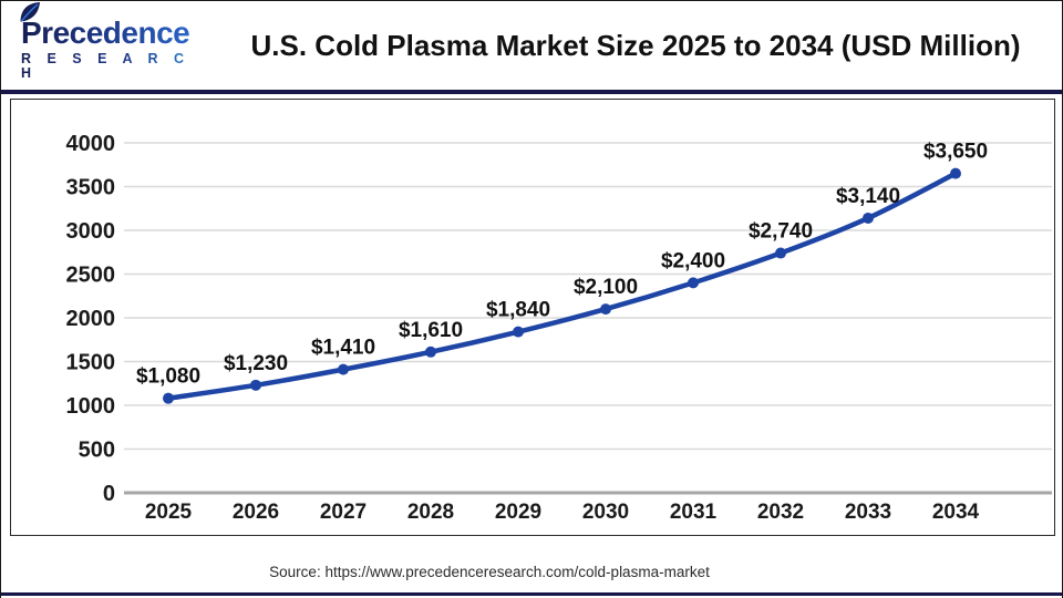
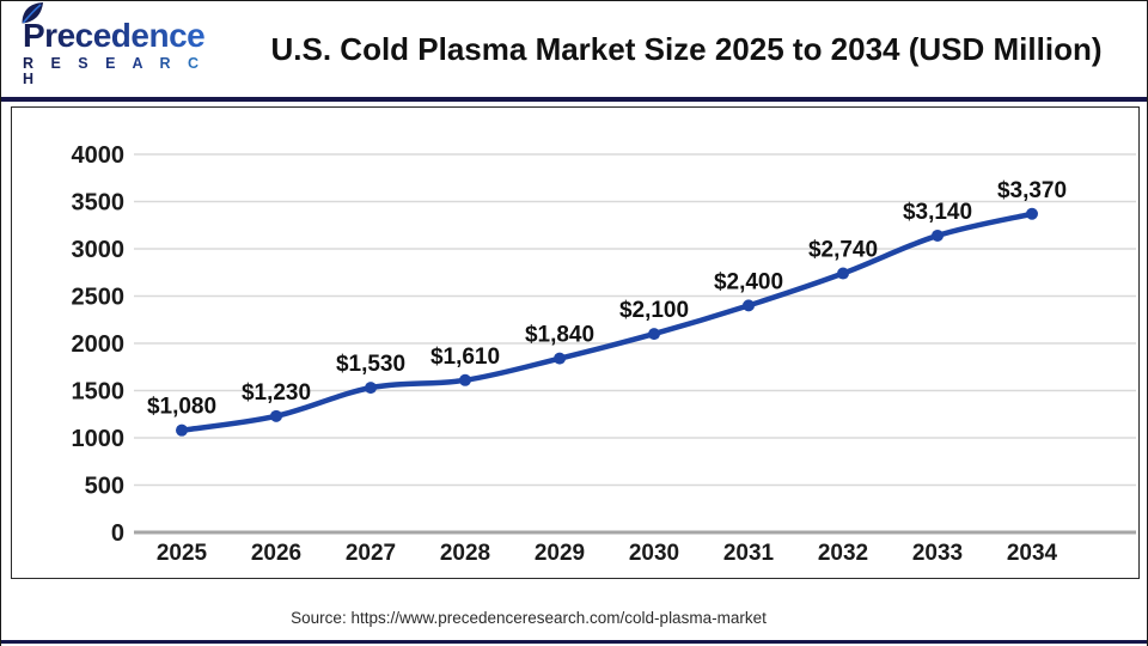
2027: $1,410 -> $1,530
2034: $3,650 -> $3,370
